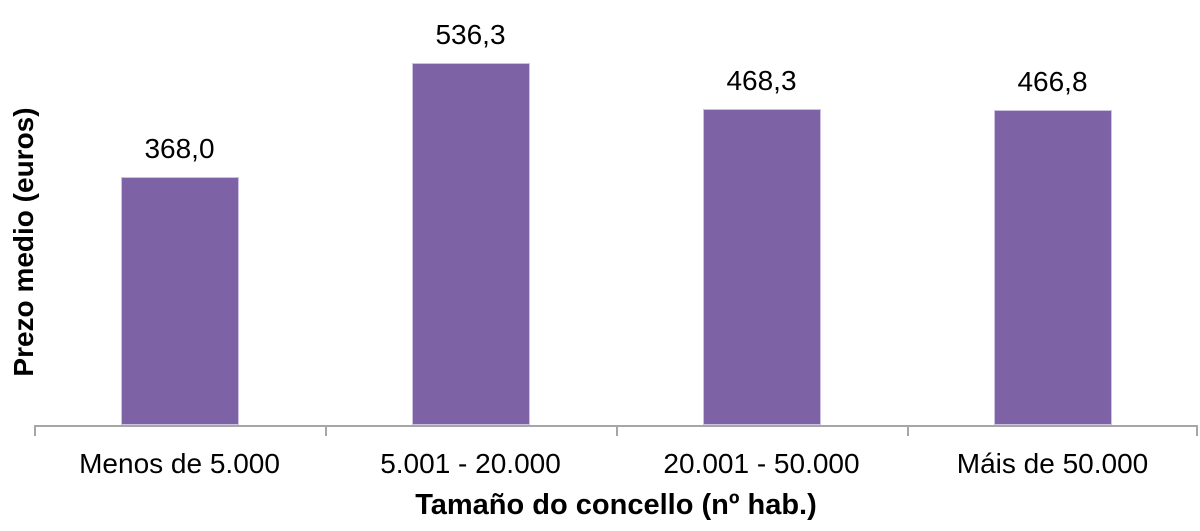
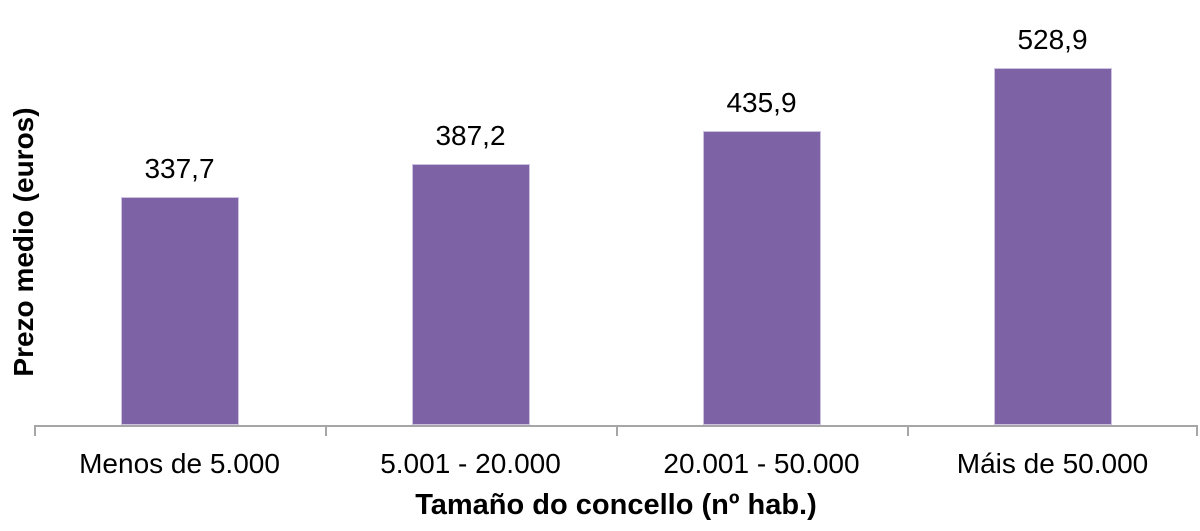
Menos de 5.000: 368,0 -> 337,7
5.001 - 20.000: 536,3 -> 387,2
20.001 - 50.000: 468,3 -> 435,9
Máis de 50.000: 466,8 -> 528,9
